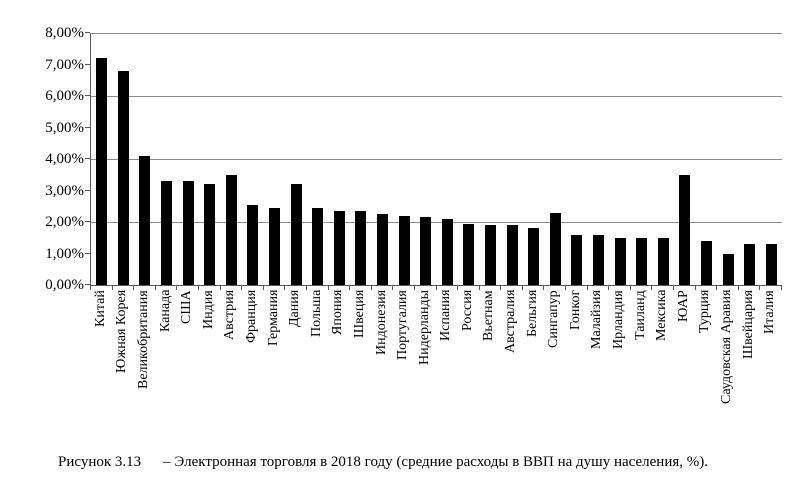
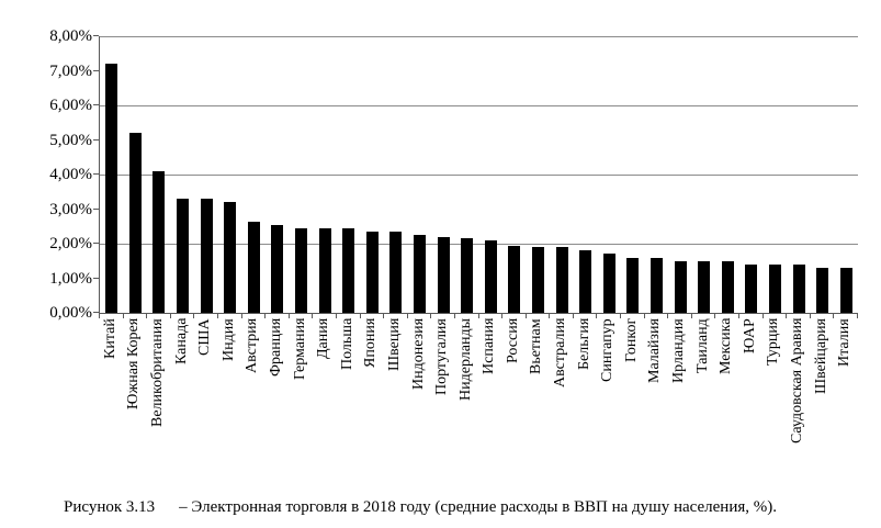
Южная Корея: 6,8% -> 5,2%
Австрия: 3,5% -> 2,6%
Дания: 3,2% -> 2,5%
Сингапур: 2,3% -> 1,7%
ЮАР: 3,5% -> 1,4%
Саудовская Аравия: 1,0% -> 1,4%
